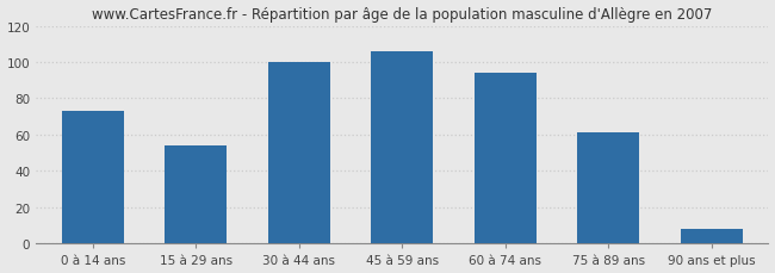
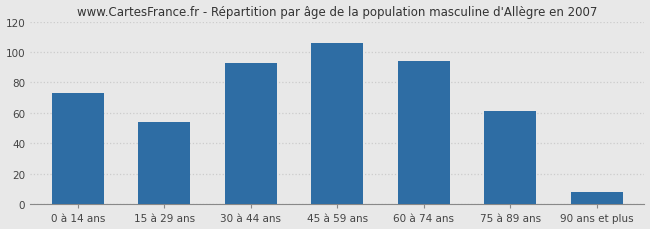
30 à 44 ans: 100 -> 93
